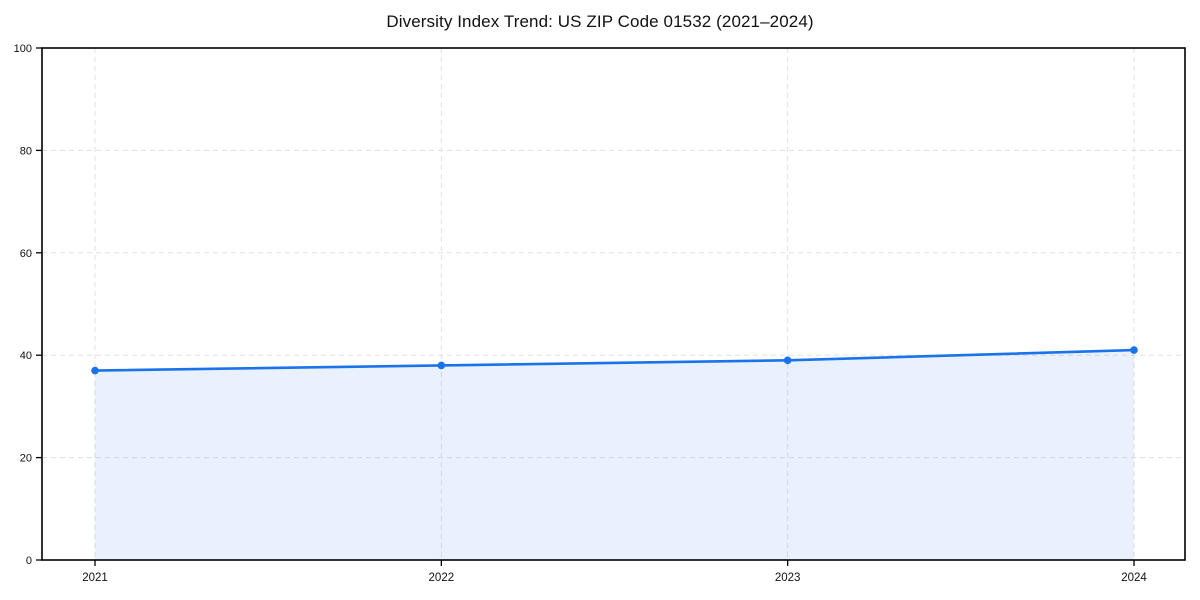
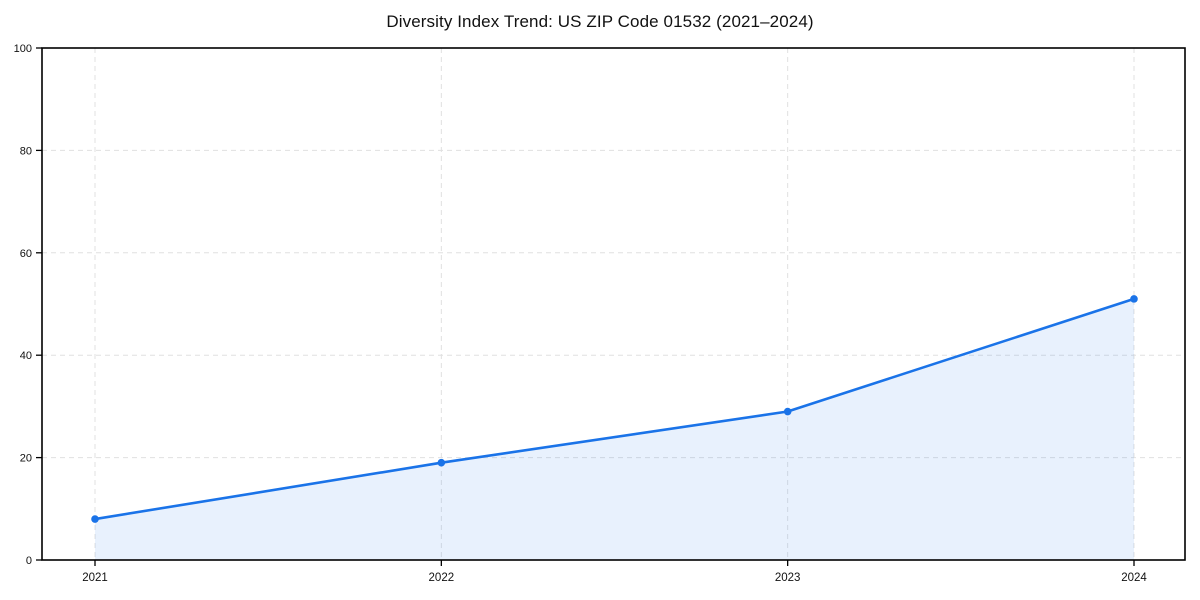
2021: 37 -> 8
2022: 38 -> 19
2023: 39 -> 29
2024: 41 -> 51
